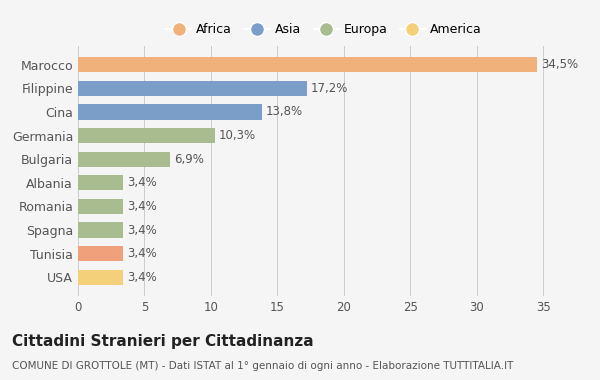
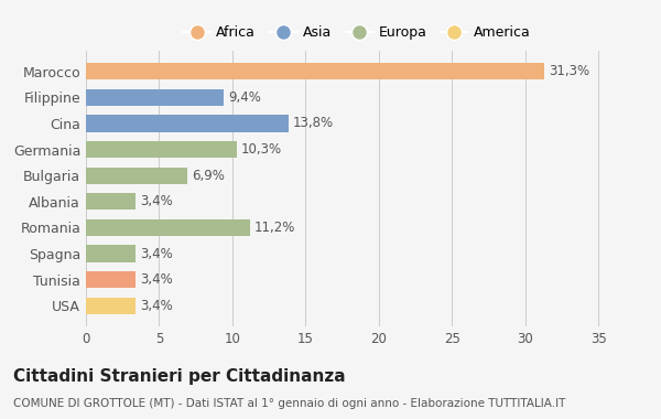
Marocco: 34,5% -> 31,3%
Filippine: 17,2% -> 9,4%
Romania: 3,4% -> 11,2%
